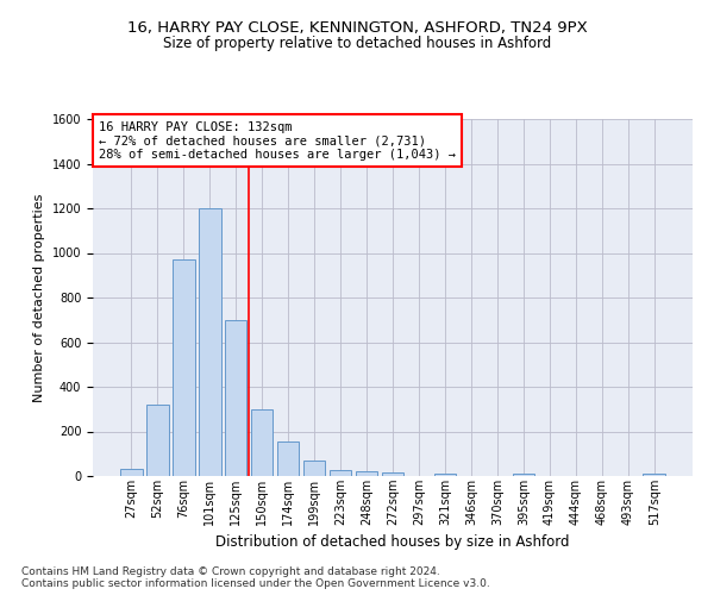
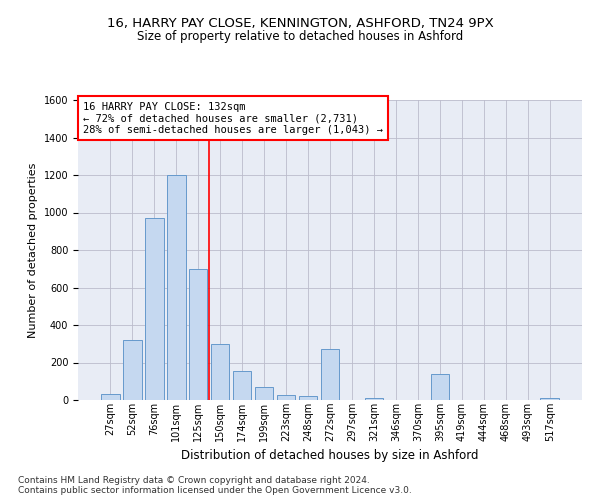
272sqm: 20 -> 270
395sqm: 10 -> 140
